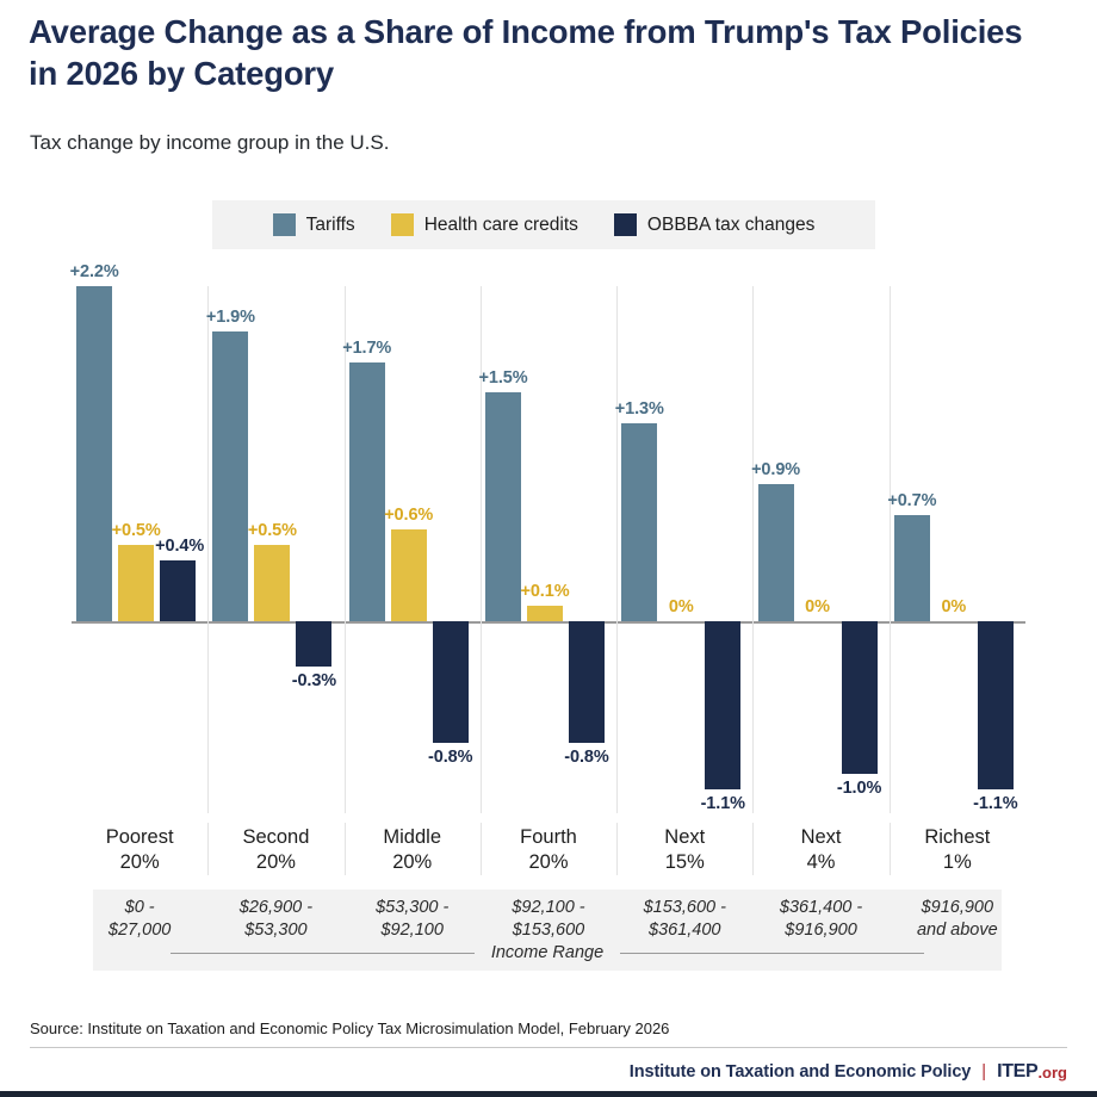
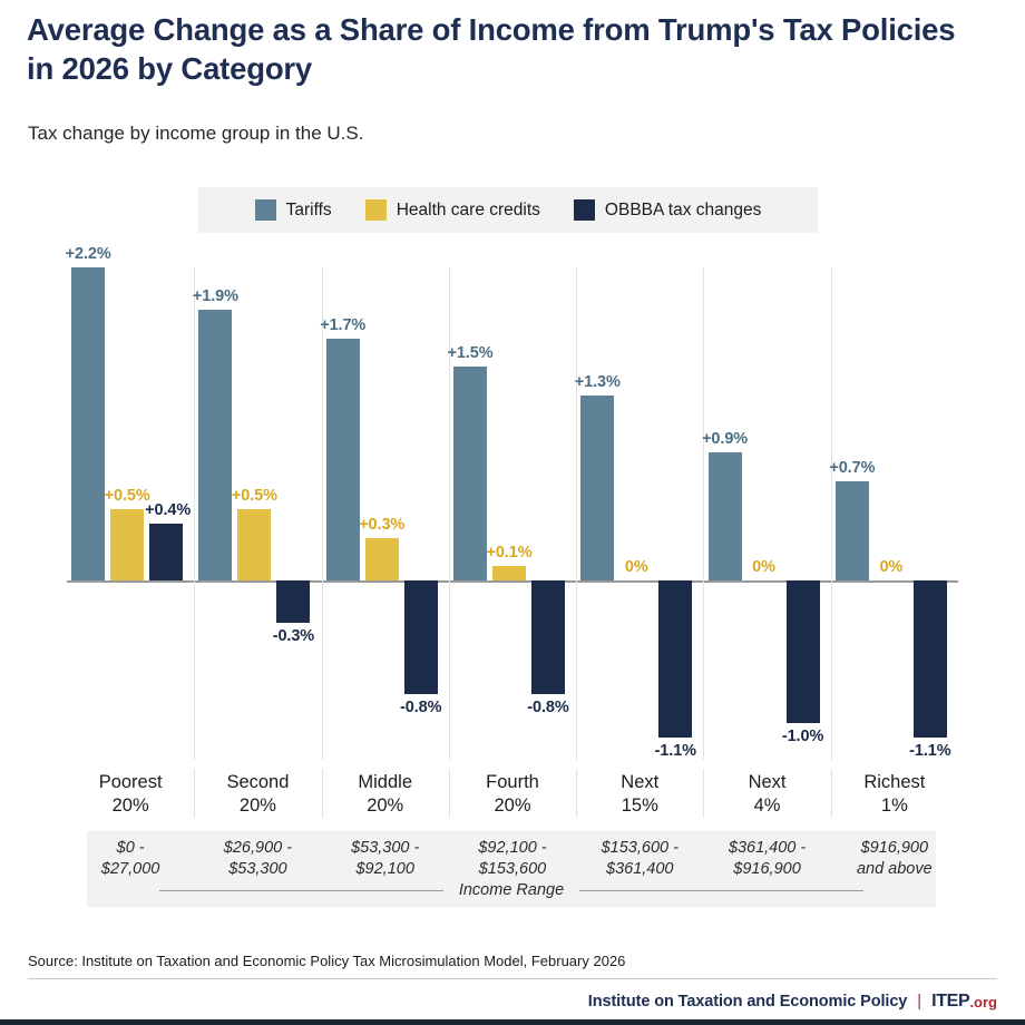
Health care credits/Middle 20%: +0.6% -> +0.3%
